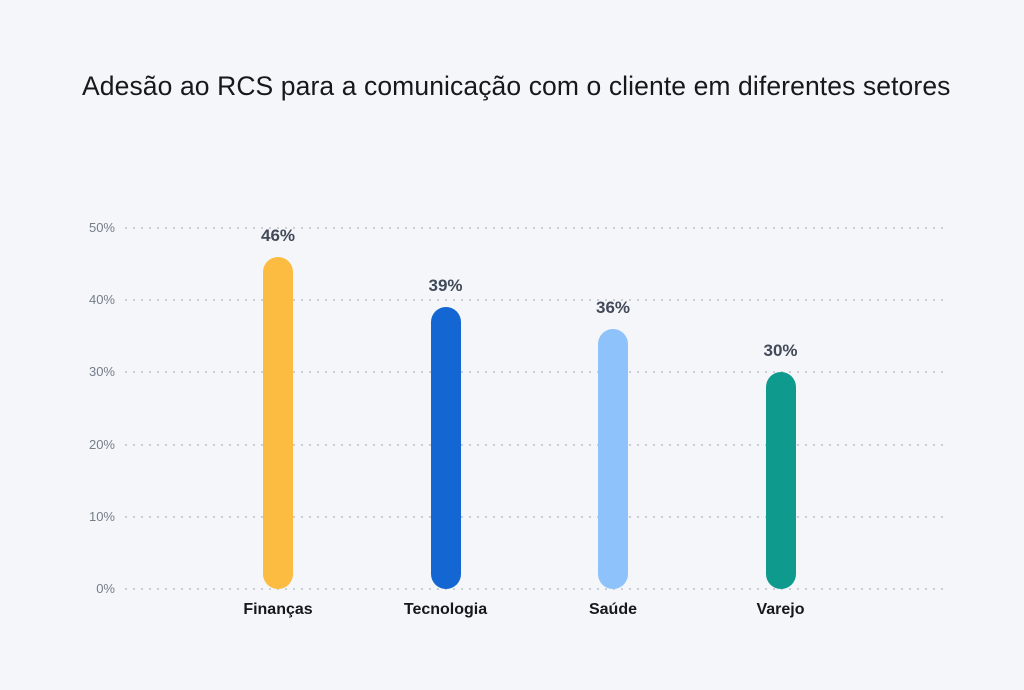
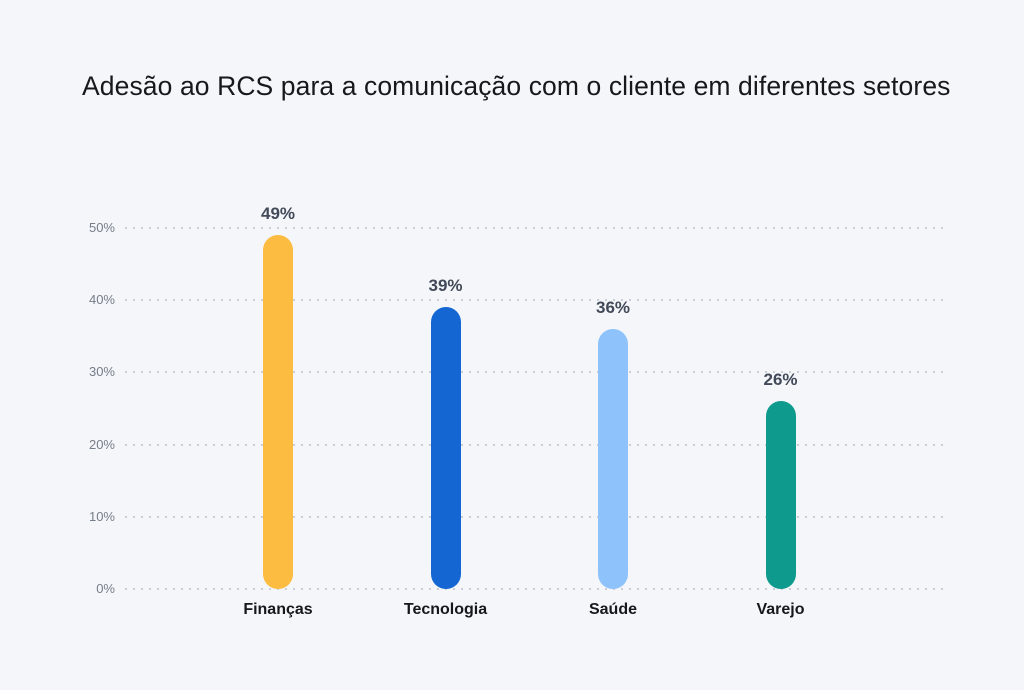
Finanças: 46% -> 49%
Varejo: 30% -> 26%
